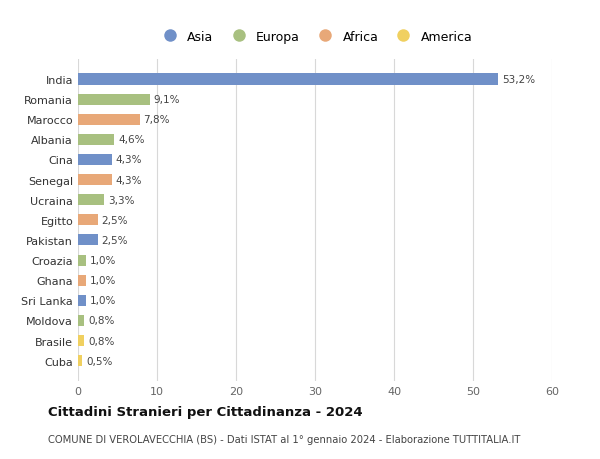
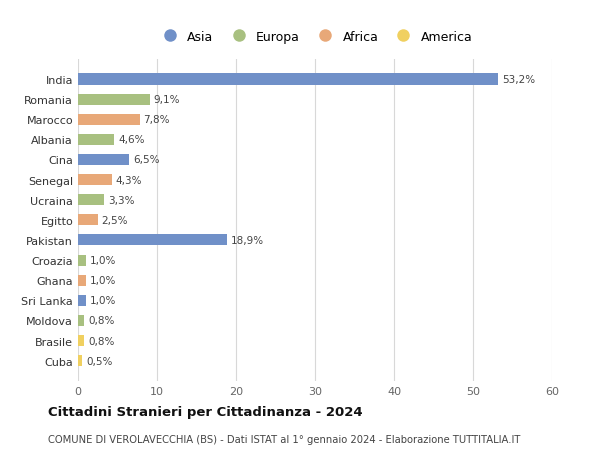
Cina: 4,3% -> 6,5%
Pakistan: 2,5% -> 18,9%
